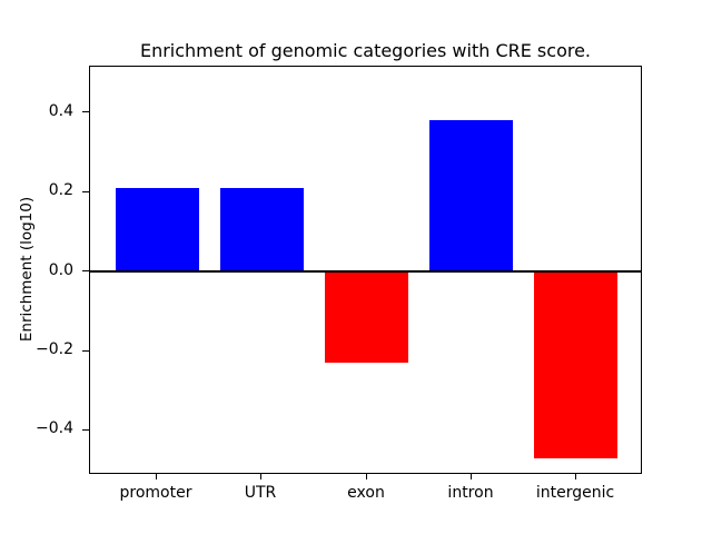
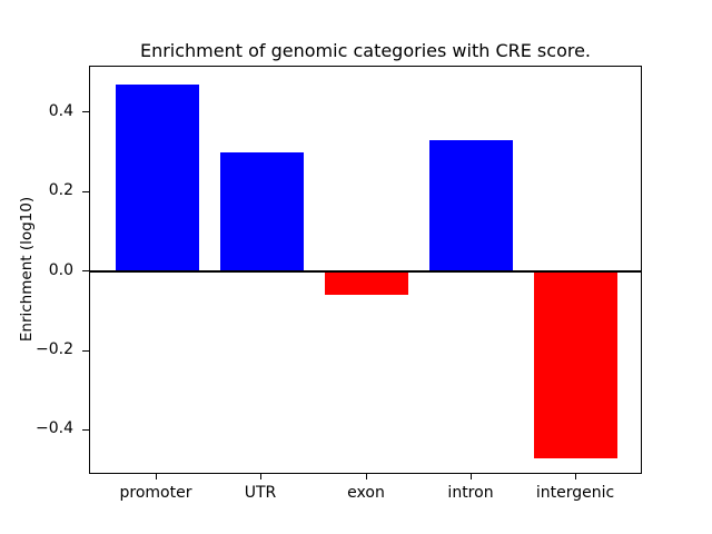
promoter: 0.21 -> 0.47
UTR: 0.21 -> 0.30
exon: -0.23 -> -0.06
intron: 0.38 -> 0.33
